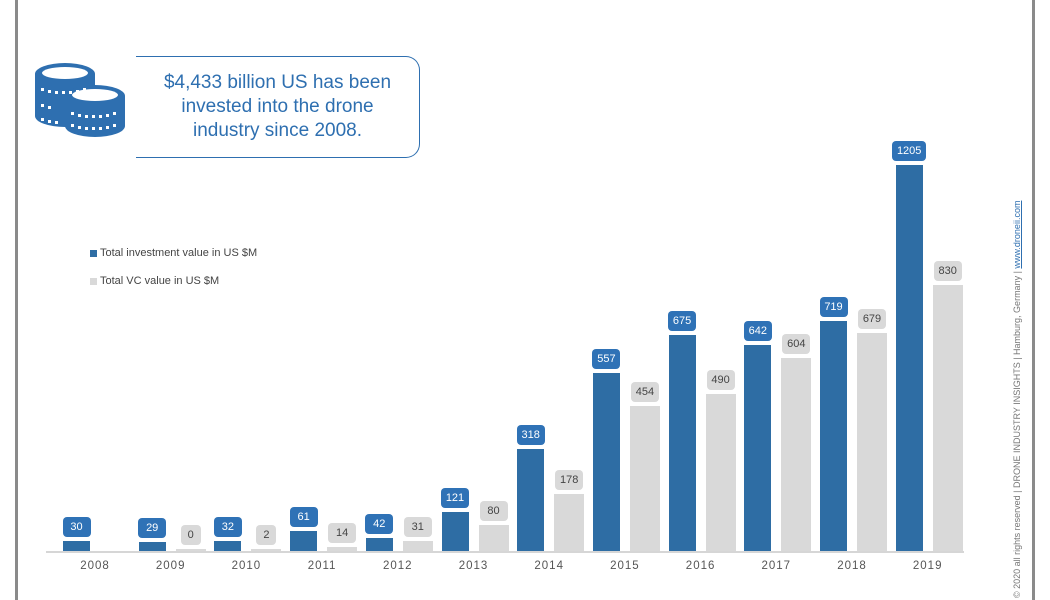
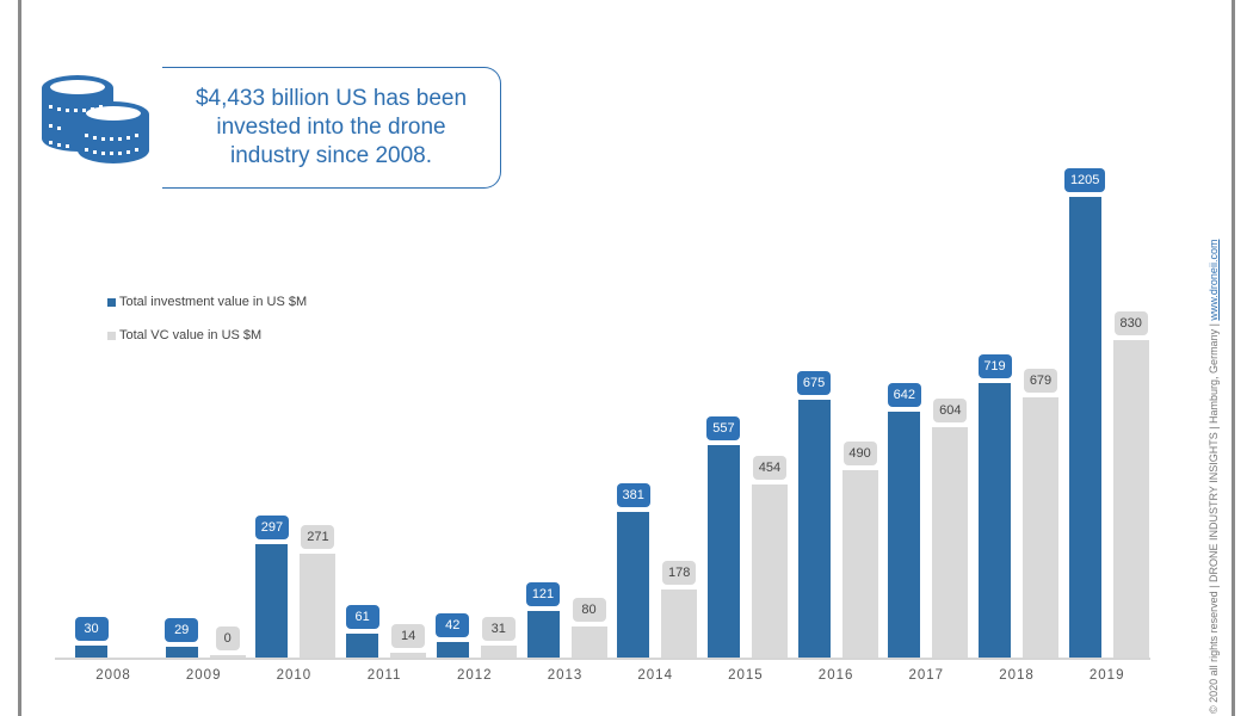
Total investment value in US $M/2010: 32 -> 297
Total VC value in US $M/2010: 2 -> 271
Total investment value in US $M/2014: 318 -> 381
